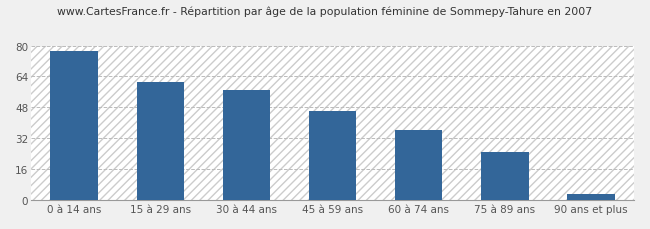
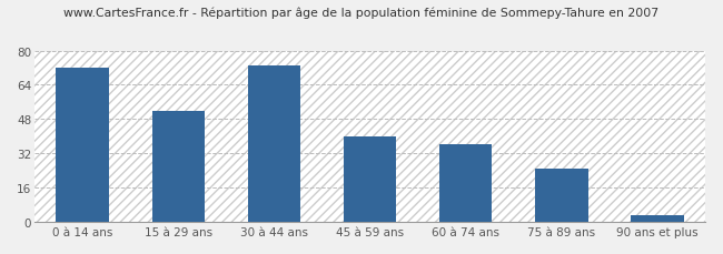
0 à 14 ans: 77 -> 72
15 à 29 ans: 61 -> 52
30 à 44 ans: 57 -> 73
45 à 59 ans: 46 -> 40
